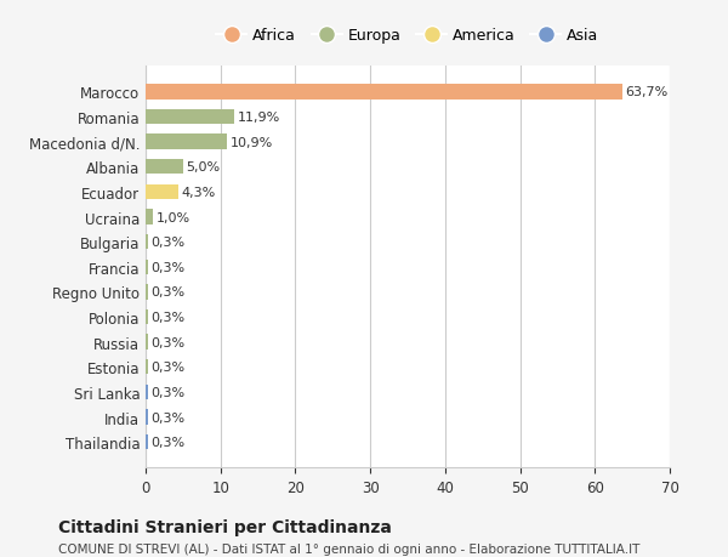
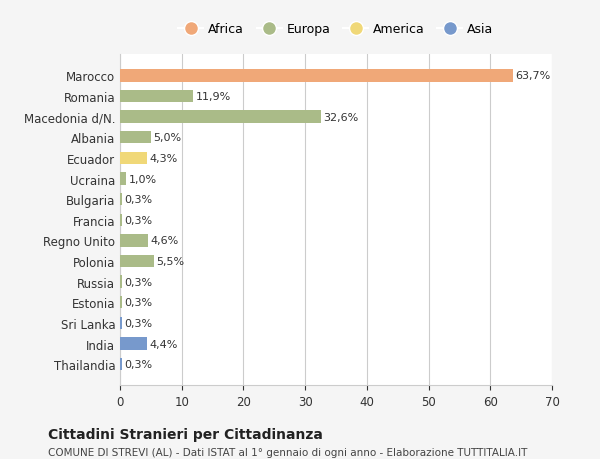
Macedonia d/N.: 10,9% -> 32,6%
Regno Unito: 0,3% -> 4,6%
Polonia: 0,3% -> 5,5%
India: 0,3% -> 4,4%
